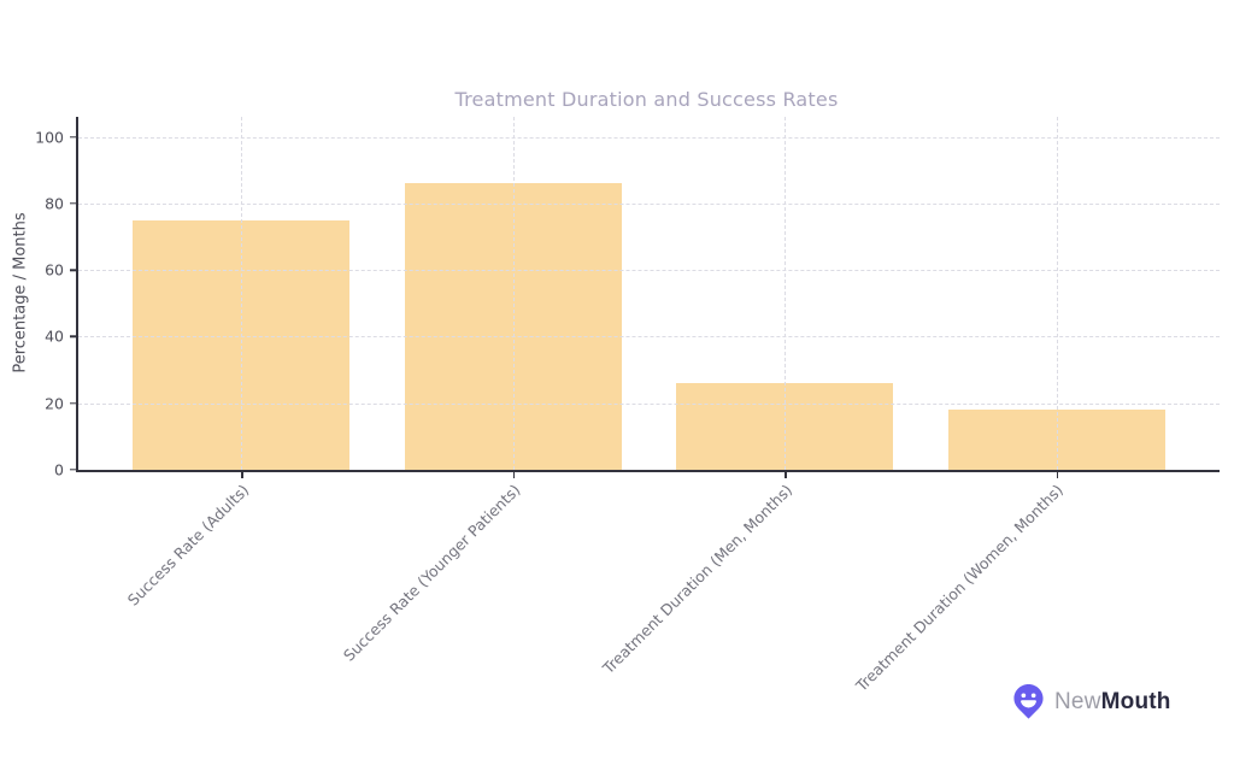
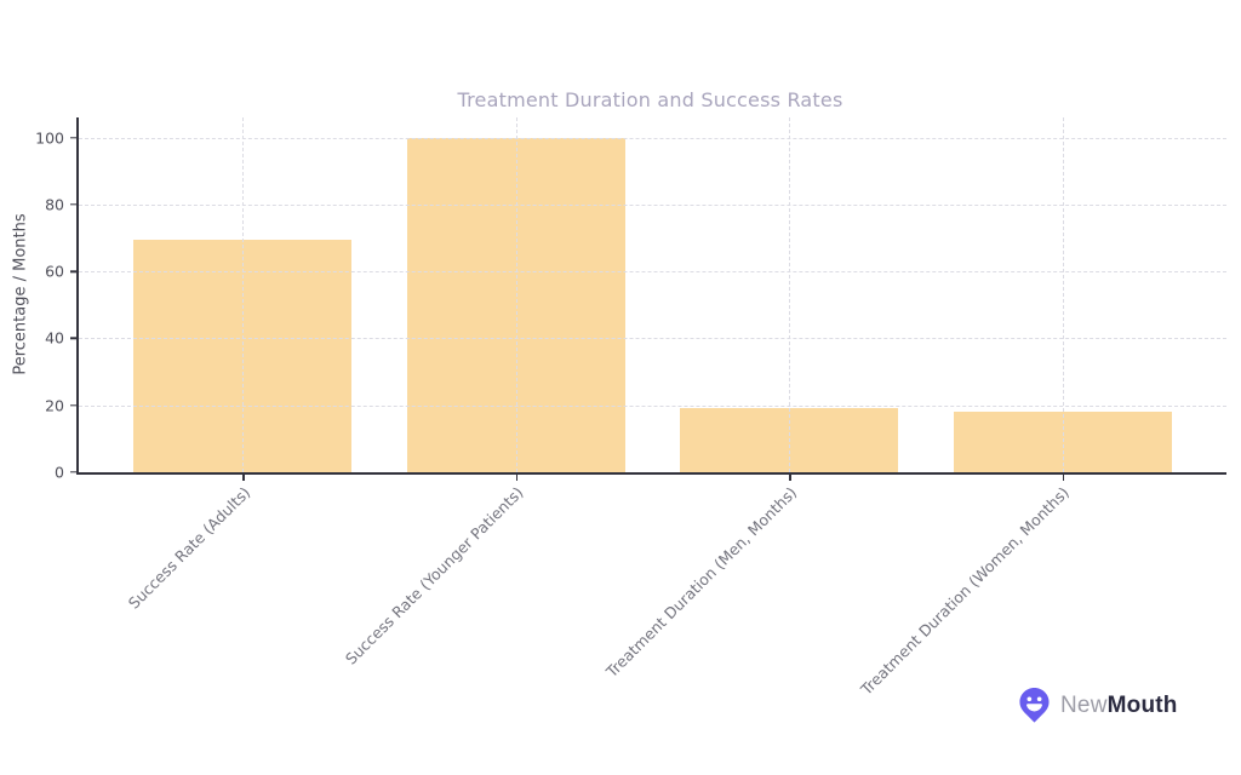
Success Rate (Adults): 75 -> 69
Success Rate (Younger Patients): 86 -> 100
Treatment Duration (Men, Months): 26 -> 19
